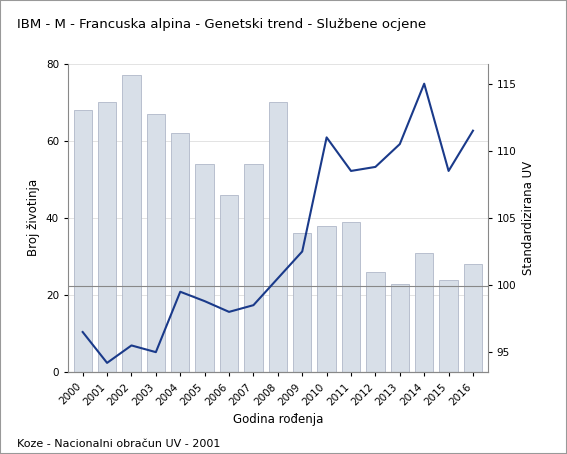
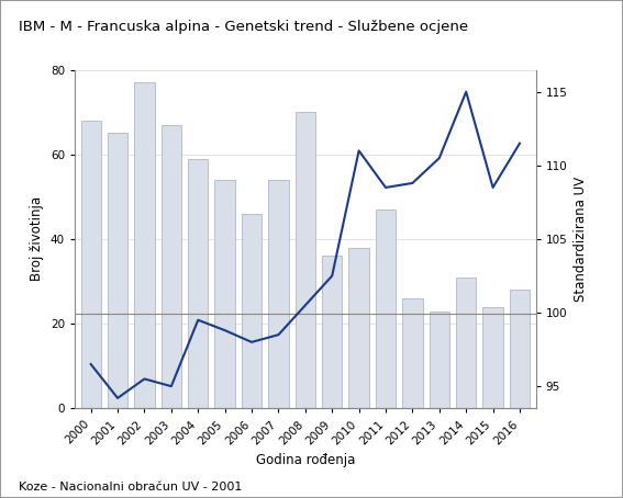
Broj životinja/2001: 70 -> 65
Broj životinja/2004: 62 -> 59
Broj životinja/2011: 39 -> 47
